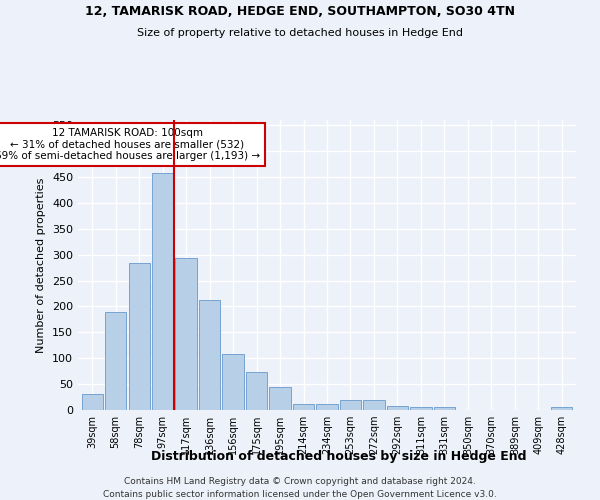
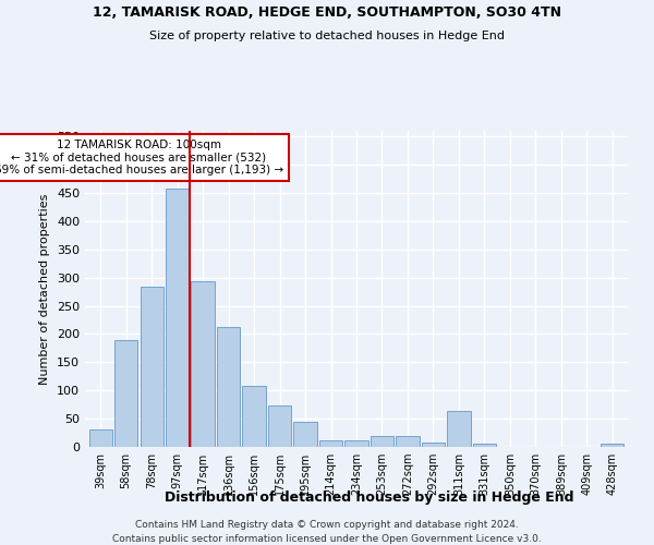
311sqm: 5 -> 64
